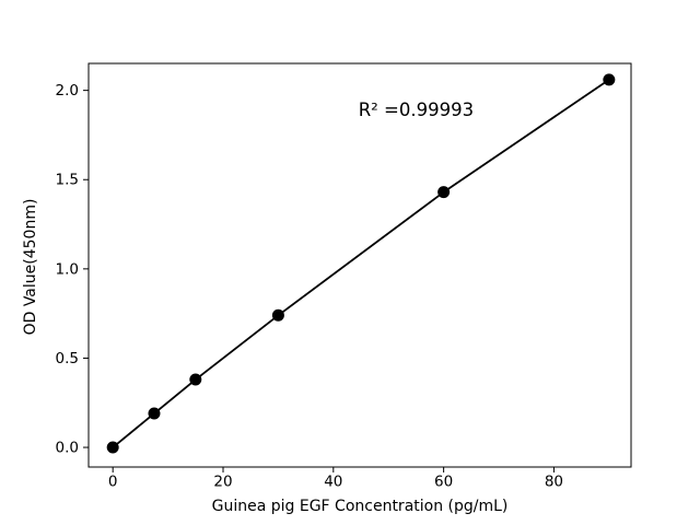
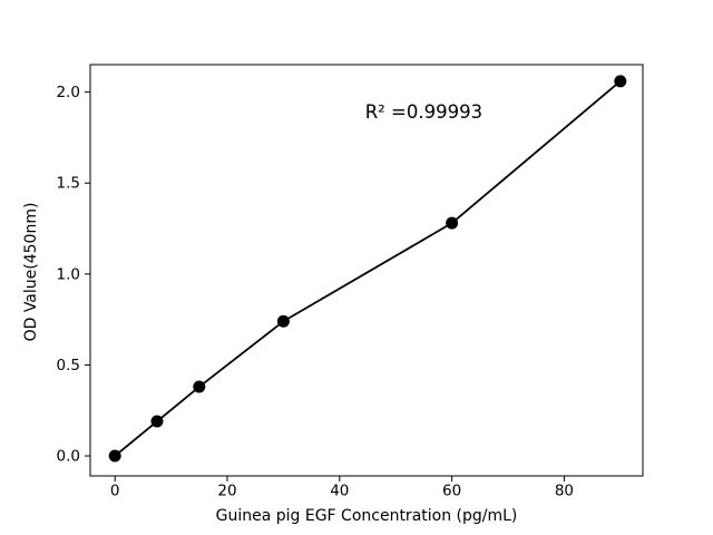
60: 1.43 -> 1.28
